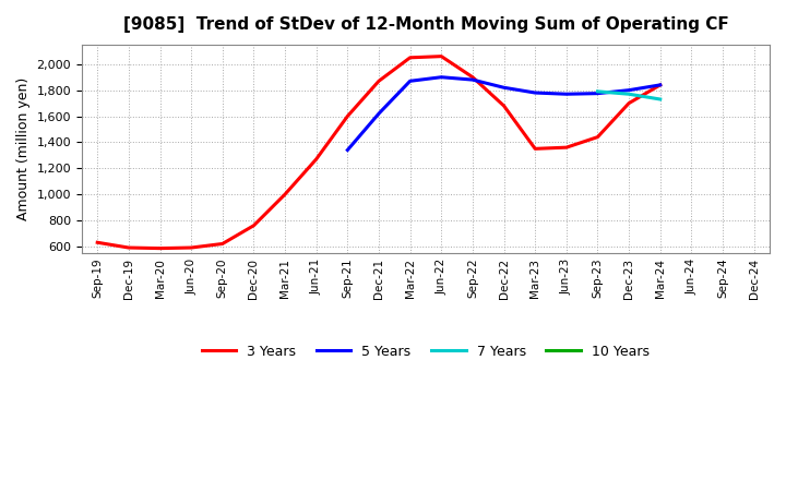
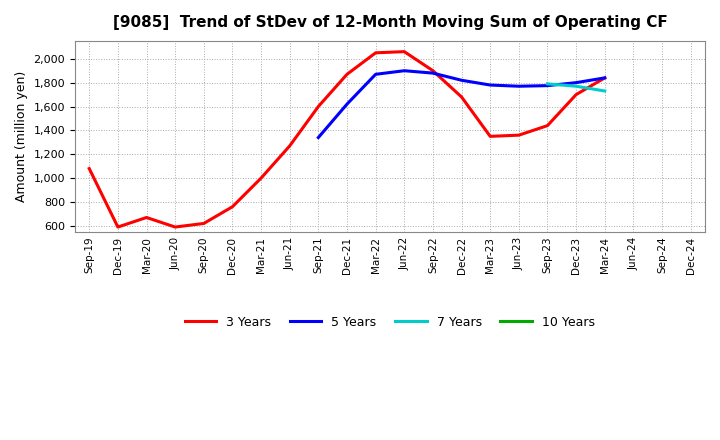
3 Years/Sep-19: 630 -> 1,080
3 Years/Mar-20: 580 -> 670
